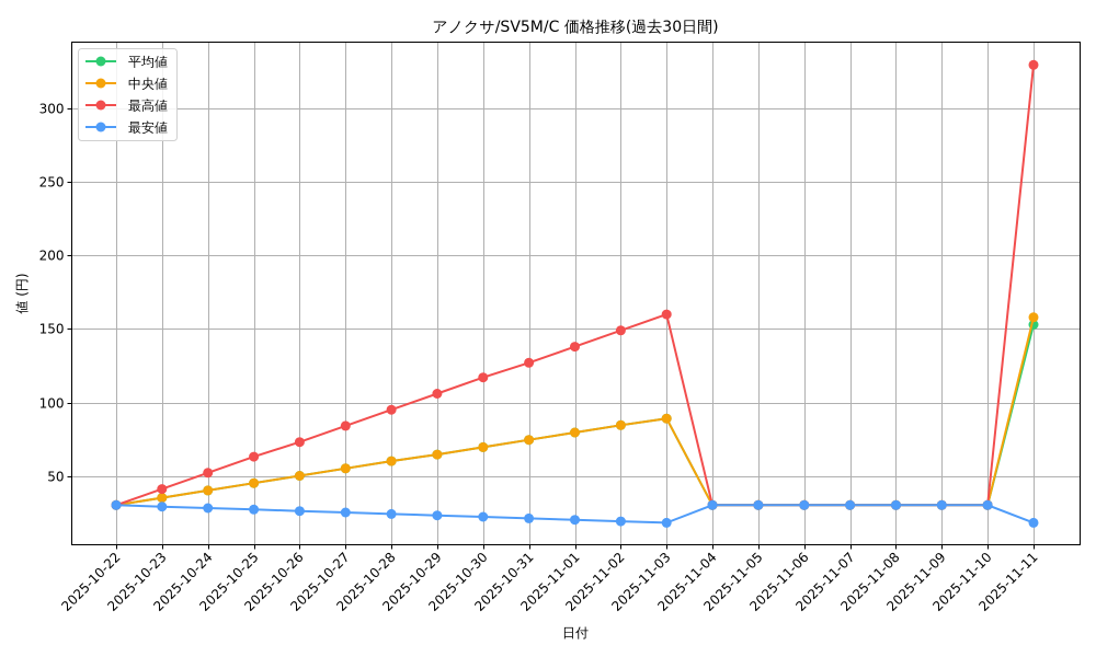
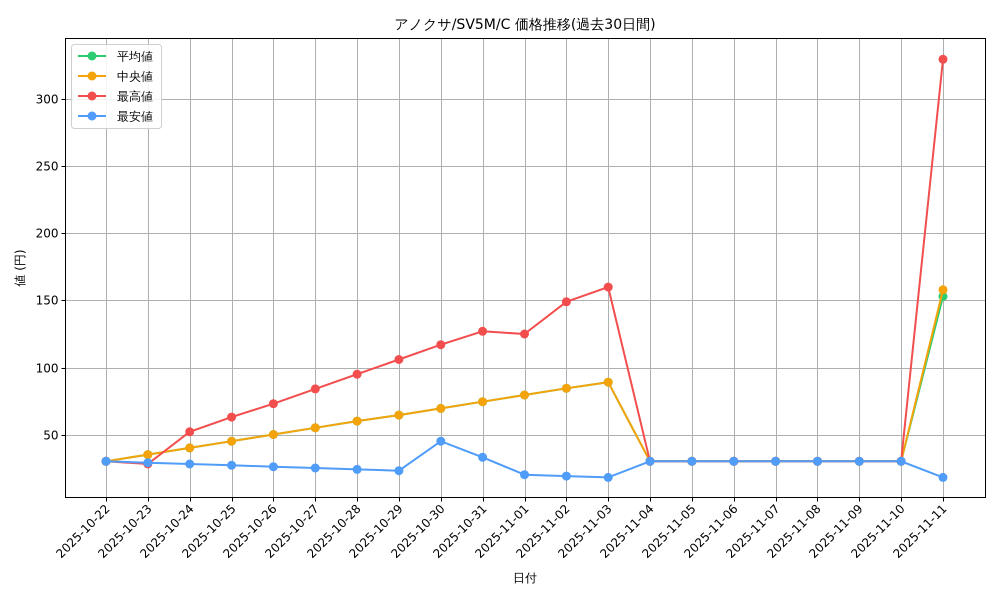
最高値/2025-10-23: 41 -> 28
最安値/2025-10-30: 22 -> 45
最安値/2025-10-31: 21 -> 33
最高値/2025-11-01: 138 -> 125
